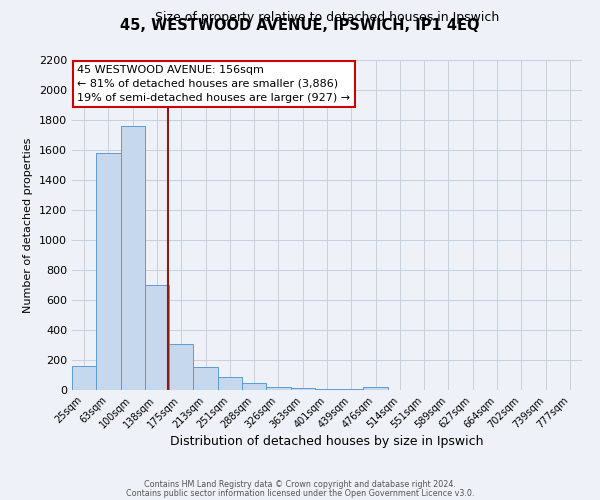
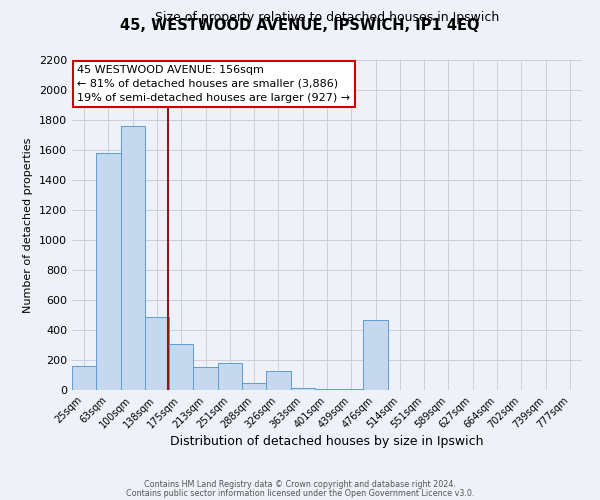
138sqm: 700 -> 490
251sqm: 80 -> 180
326sqm: 20 -> 130
476sqm: 20 -> 470
